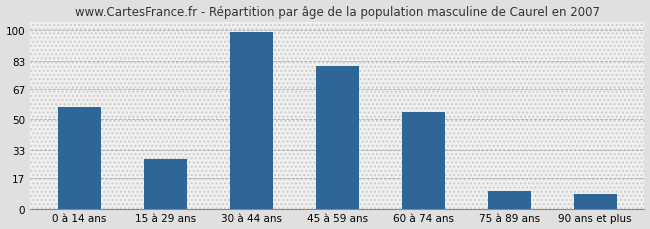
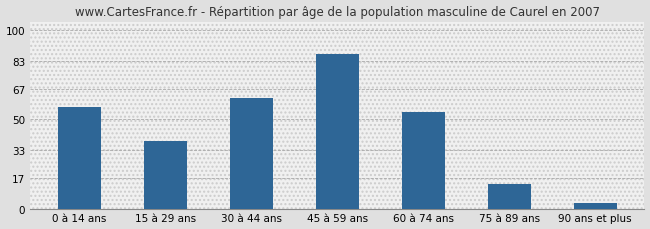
15 à 29 ans: 28 -> 38
30 à 44 ans: 99 -> 62
45 à 59 ans: 80 -> 87
75 à 89 ans: 10 -> 14
90 ans et plus: 8 -> 3
